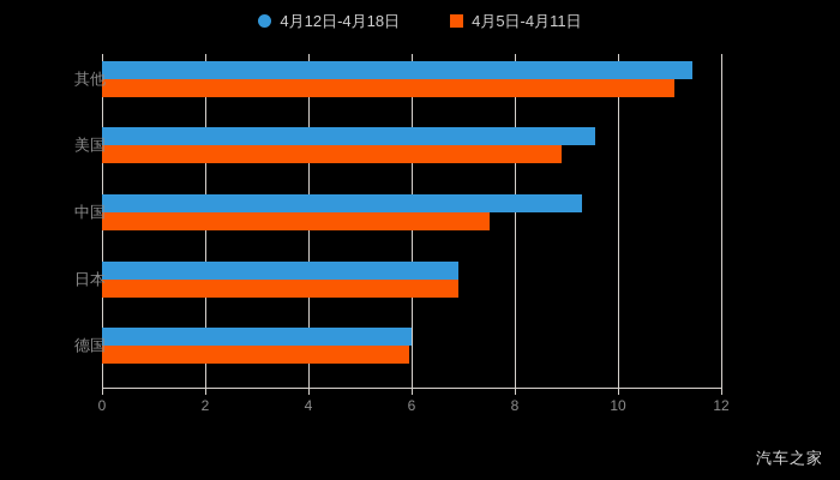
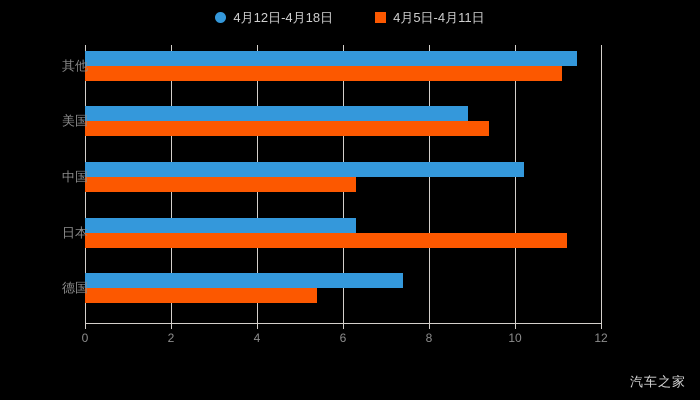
4月12日-4月18日/美国: 9.6 -> 8.9
4月5日-4月11日/美国: 8.9 -> 9.4
4月12日-4月18日/中国: 9.3 -> 10.2
4月5日-4月11日/中国: 7.5 -> 6.3
4月12日-4月18日/日本: 6.9 -> 6.3
4月5日-4月11日/日本: 6.9 -> 11.2
4月12日-4月18日/德国: 6.0 -> 7.4
4月5日-4月11日/德国: 6.0 -> 5.4
